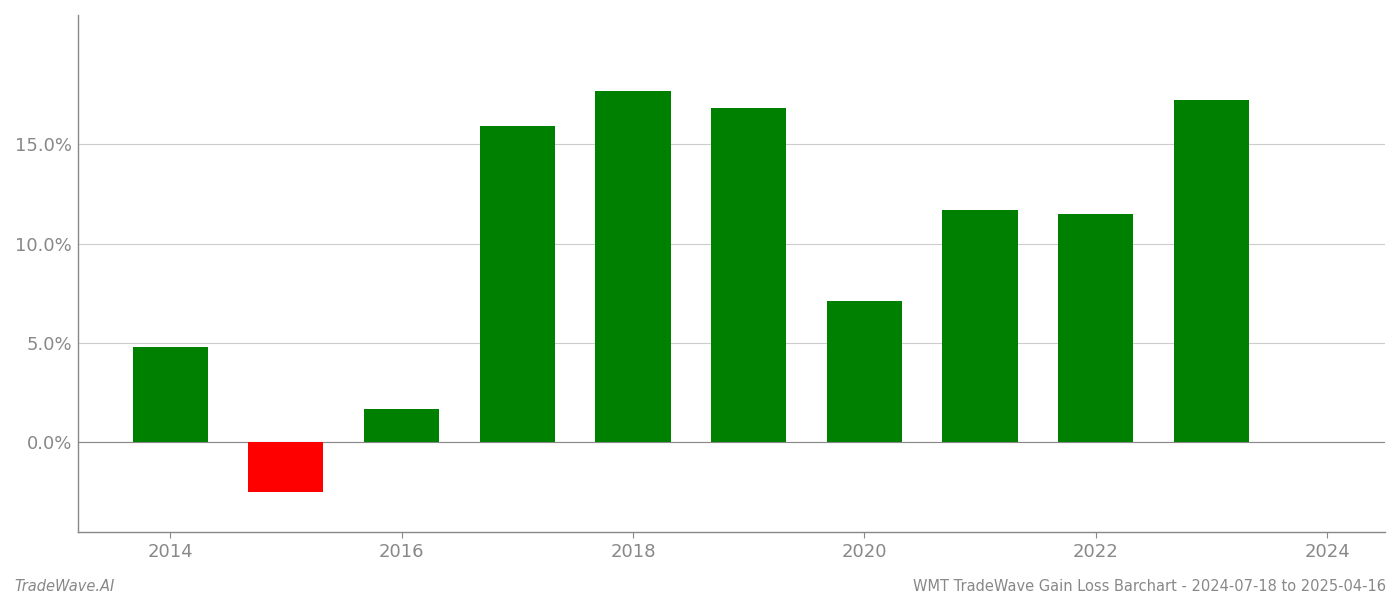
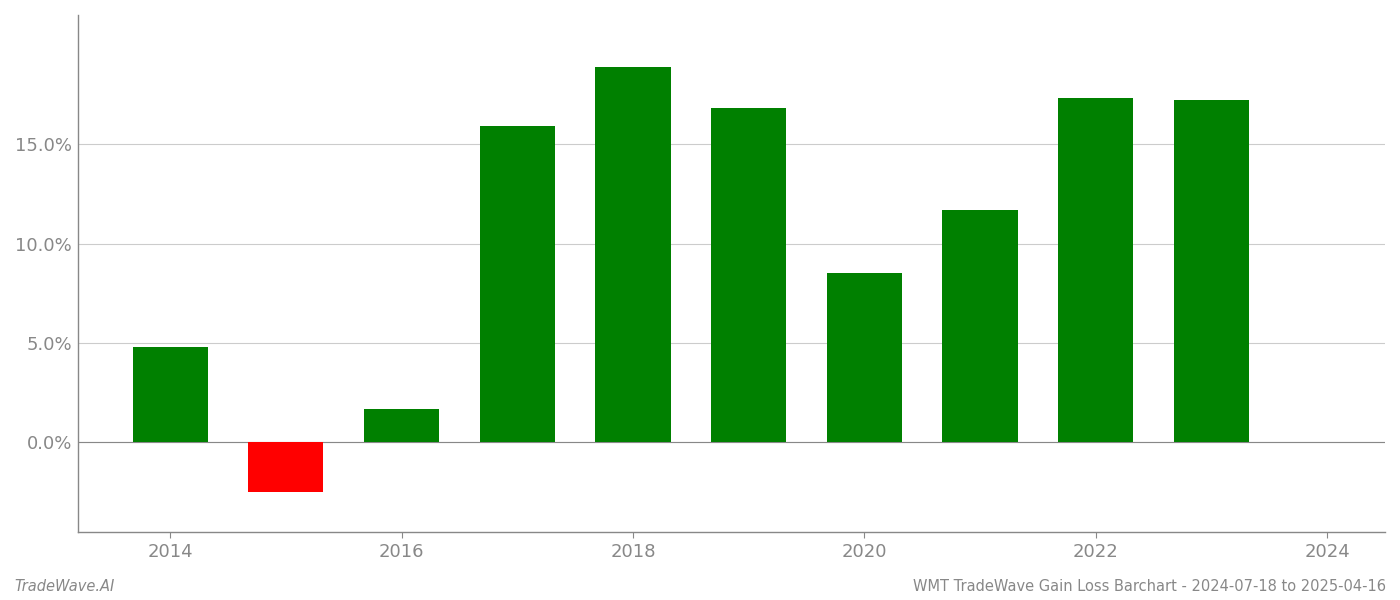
2018: 17.7% -> 18.9%
2020: 7.1% -> 8.5%
2022: 11.5% -> 17.3%
